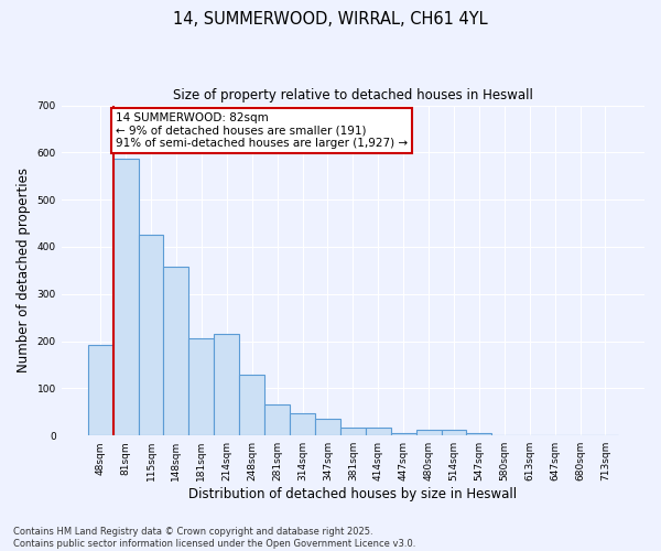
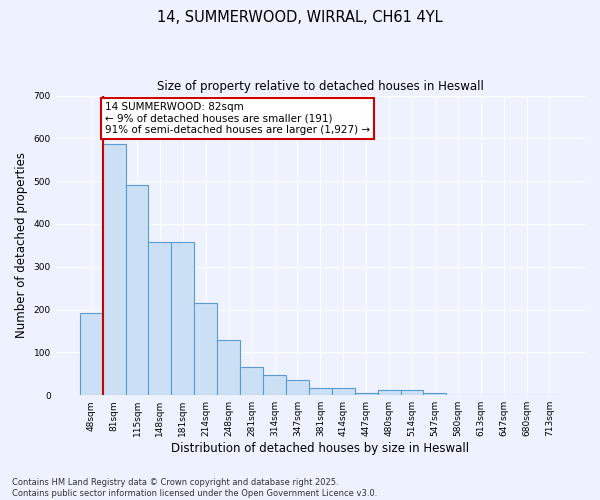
115sqm: 425 -> 490
181sqm: 205 -> 357
